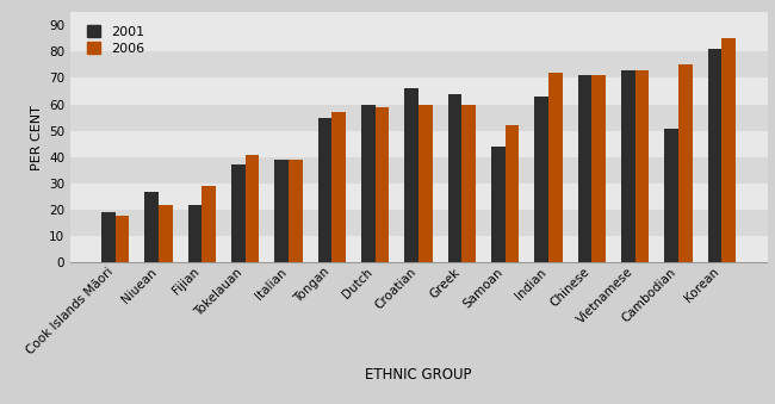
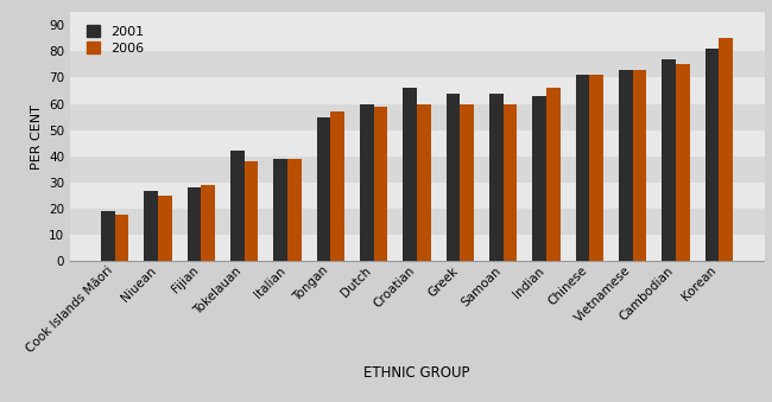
2006/Niuean: 22 -> 25
2001/Fijian: 22 -> 28
2001/Tokelauan: 37 -> 42
2006/Tokelauan: 41 -> 38
2001/Samoan: 44 -> 64
2006/Samoan: 52 -> 60
2006/Indian: 72 -> 66
2001/Cambodian: 51 -> 77
